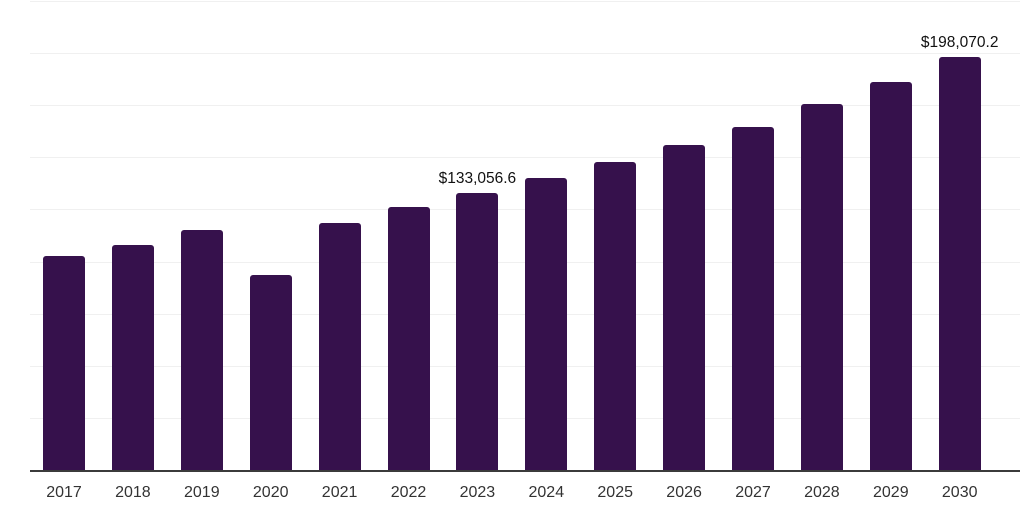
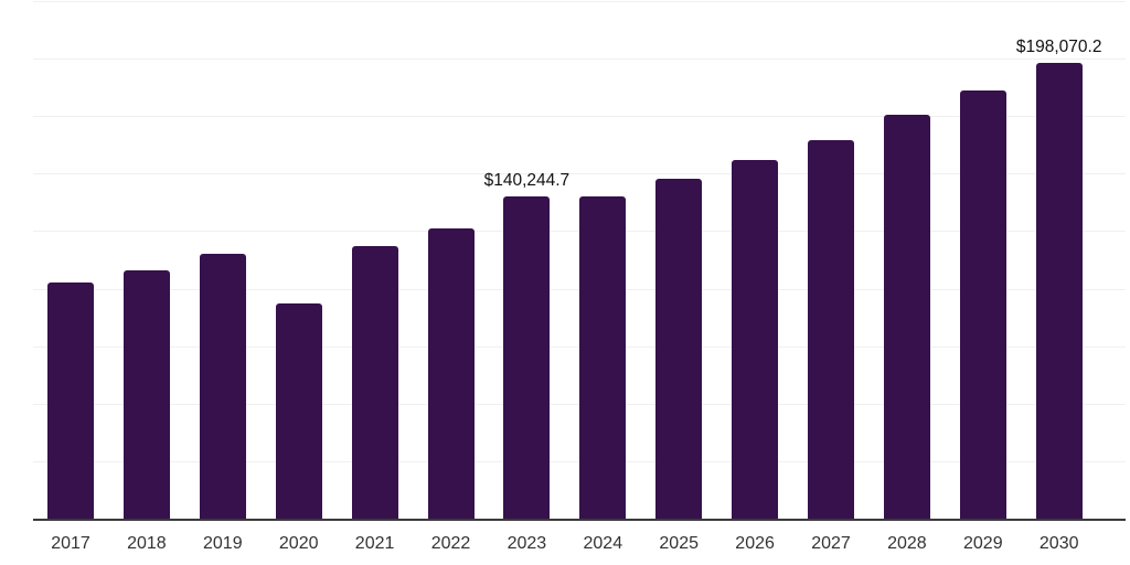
2023: $133,056.6 -> $140,244.7
